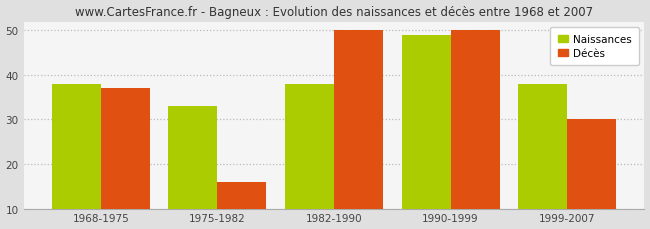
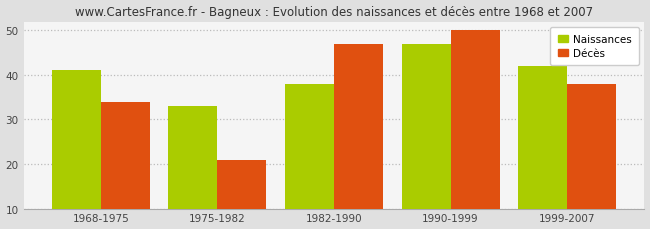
Naissances/1968-1975: 38 -> 41
Décès/1968-1975: 37 -> 34
Décès/1975-1982: 16 -> 21
Décès/1982-1990: 50 -> 47
Naissances/1990-1999: 49 -> 47
Naissances/1999-2007: 38 -> 42
Décès/1999-2007: 30 -> 38
